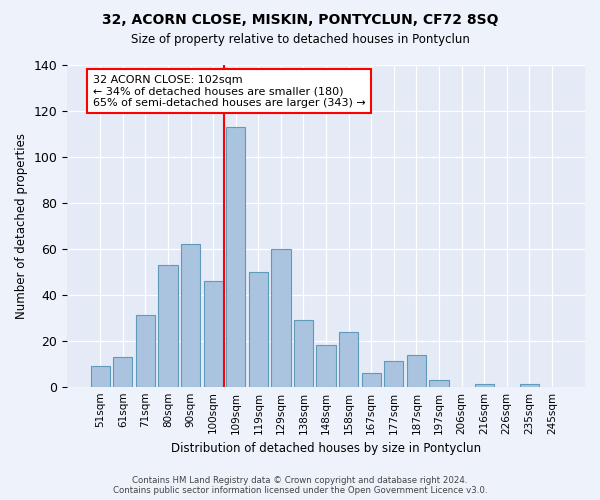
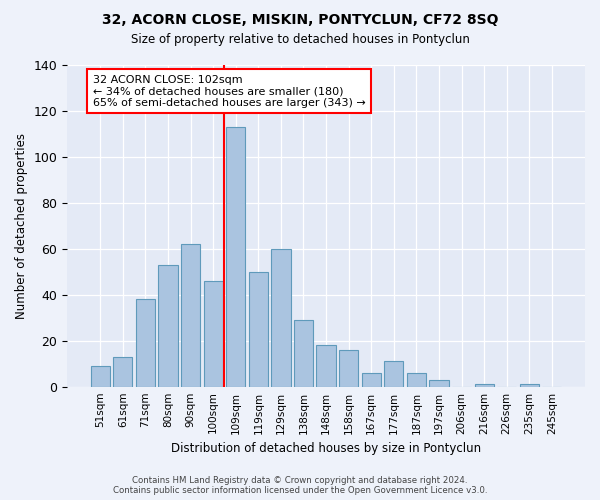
71sqm: 31 -> 38
158sqm: 24 -> 16
187sqm: 14 -> 6
